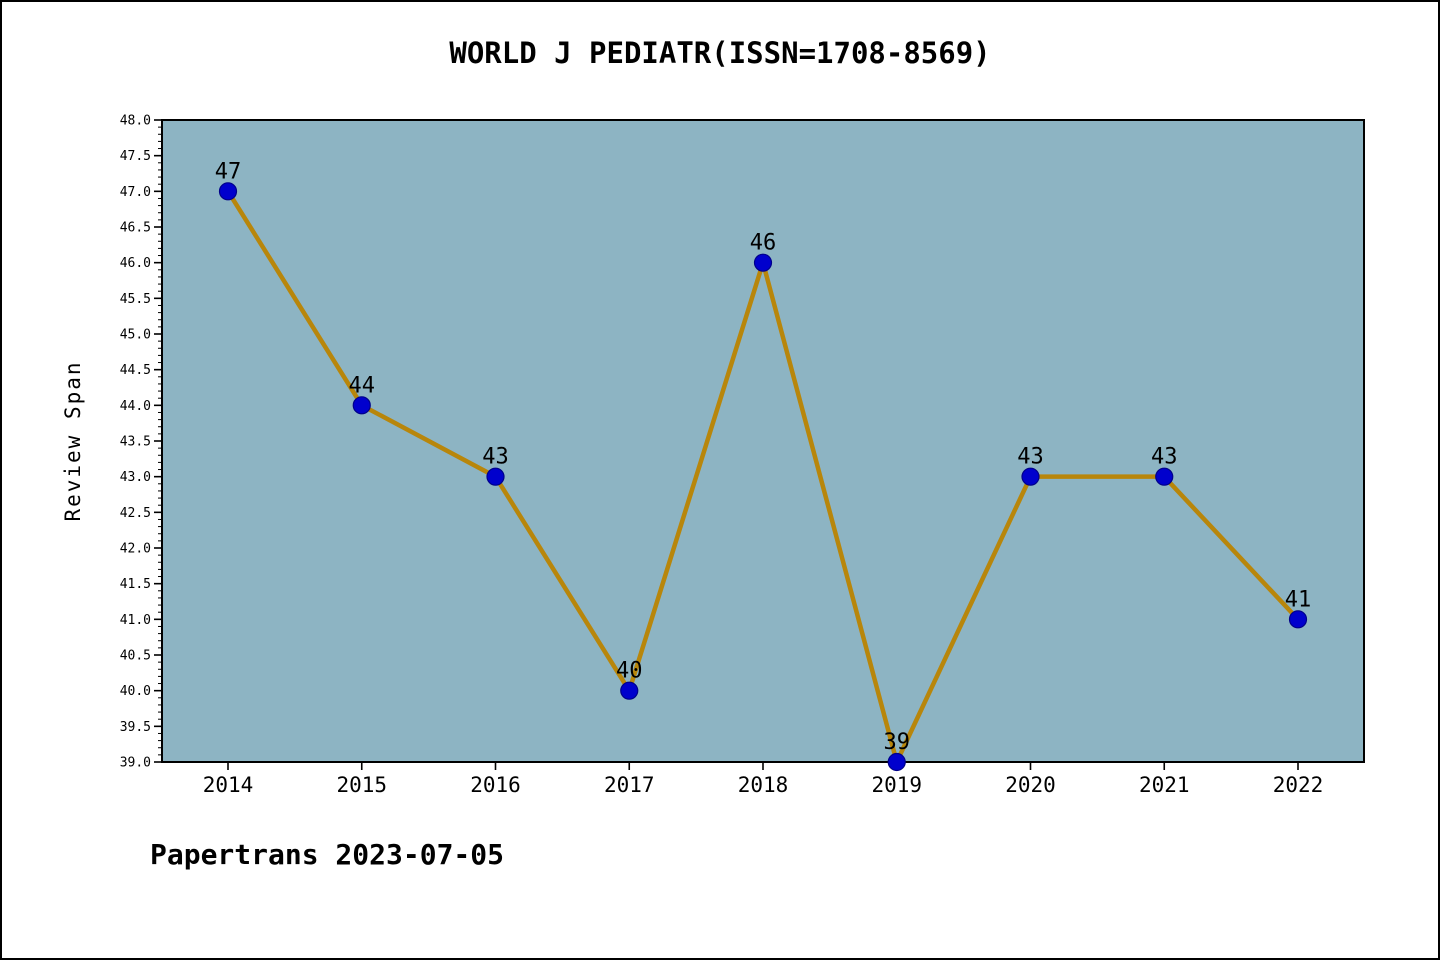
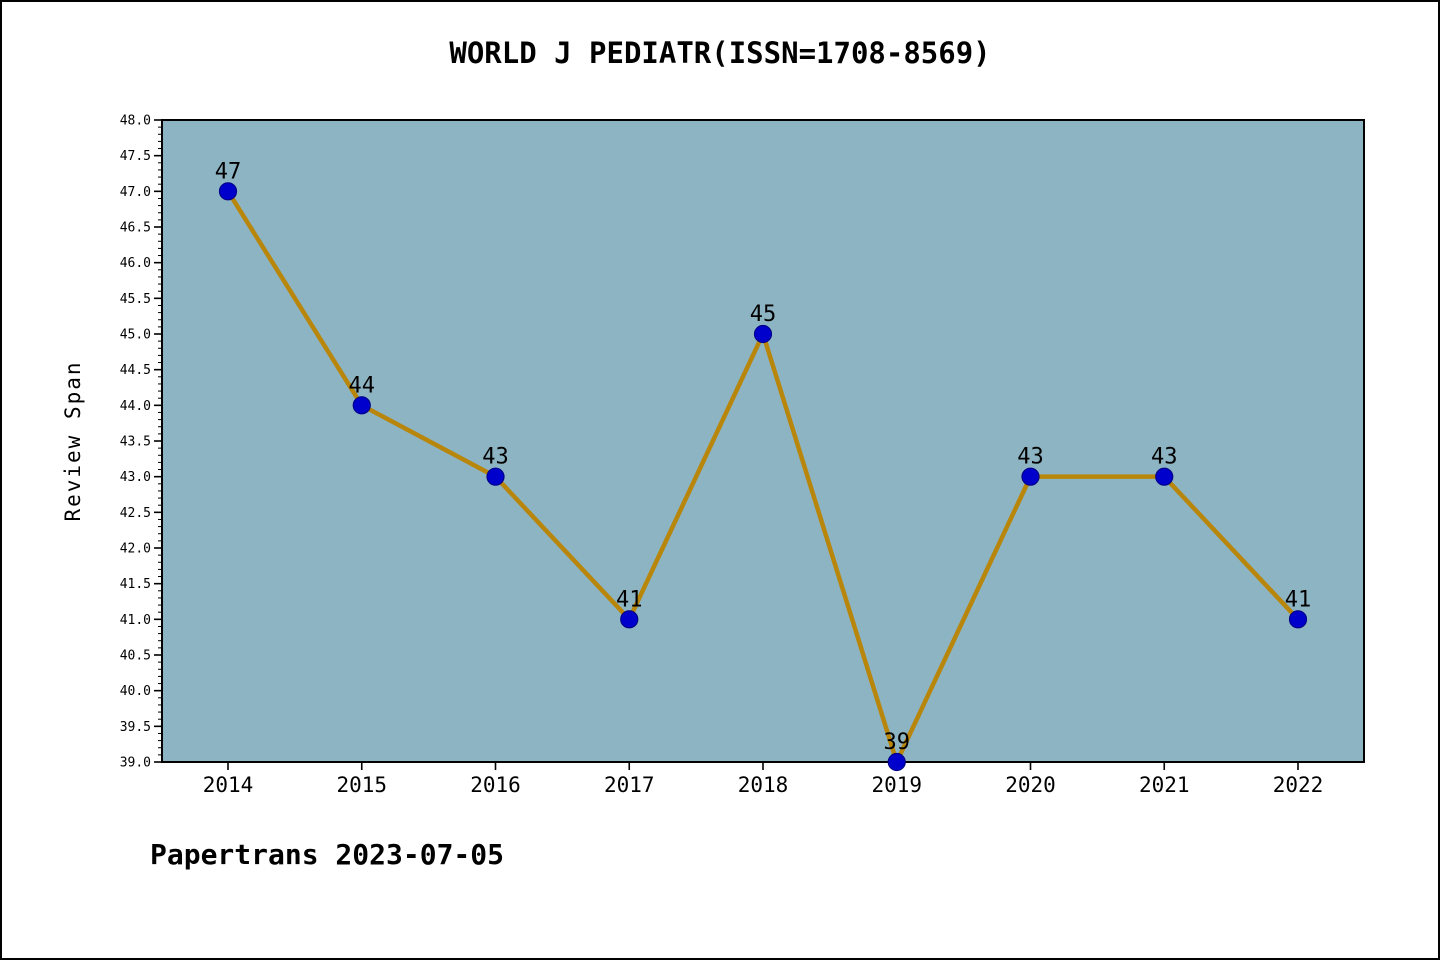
2017: 40 -> 41
2018: 46 -> 45
